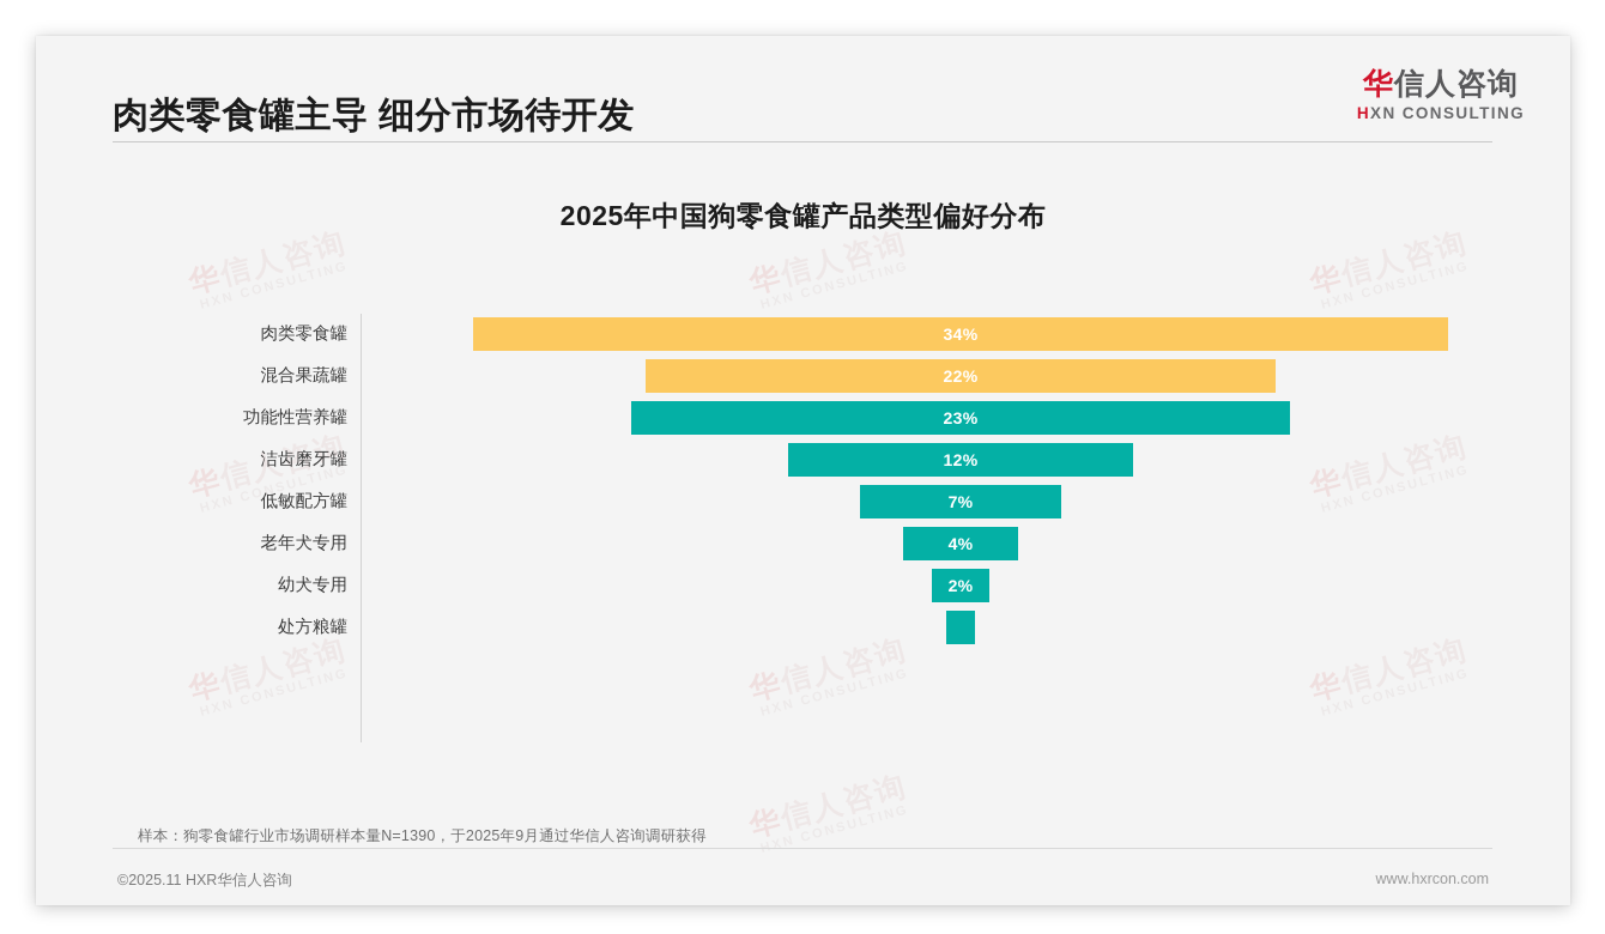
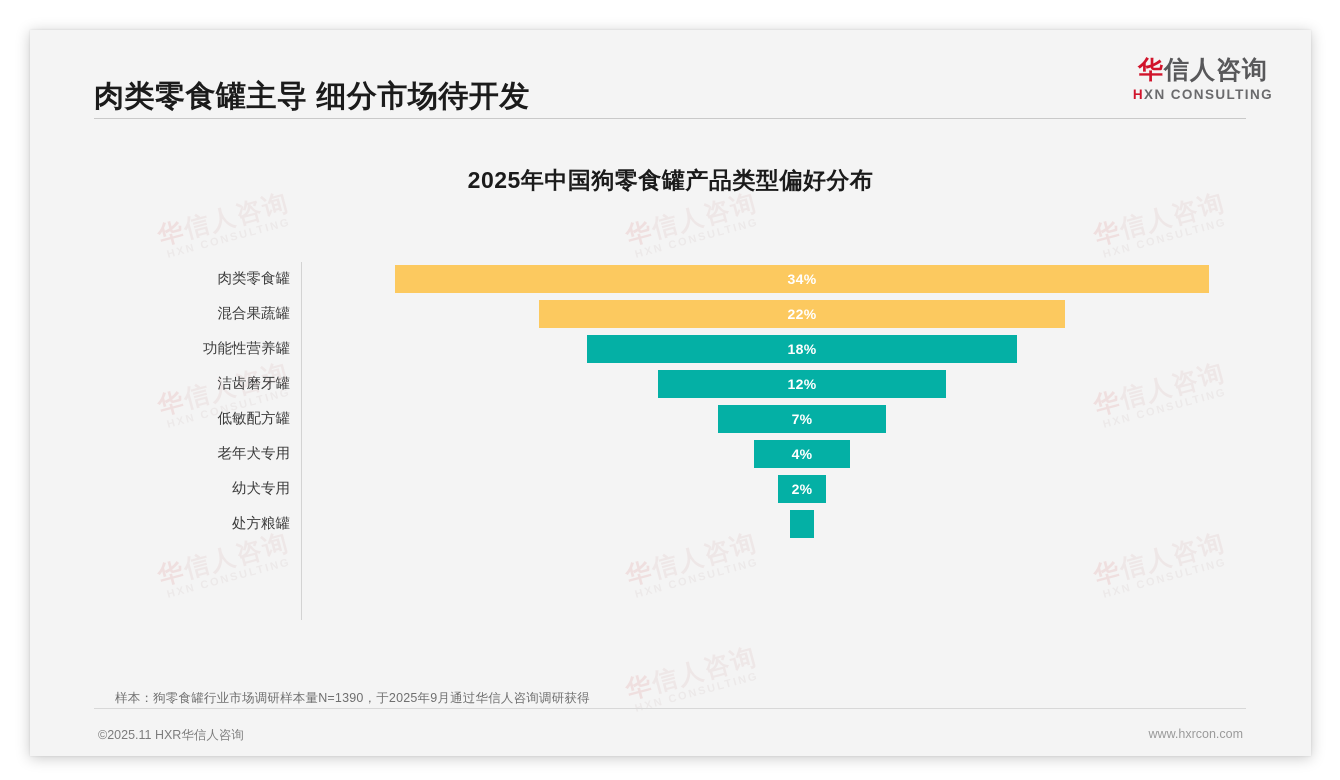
功能性营养罐: 23% -> 18%
